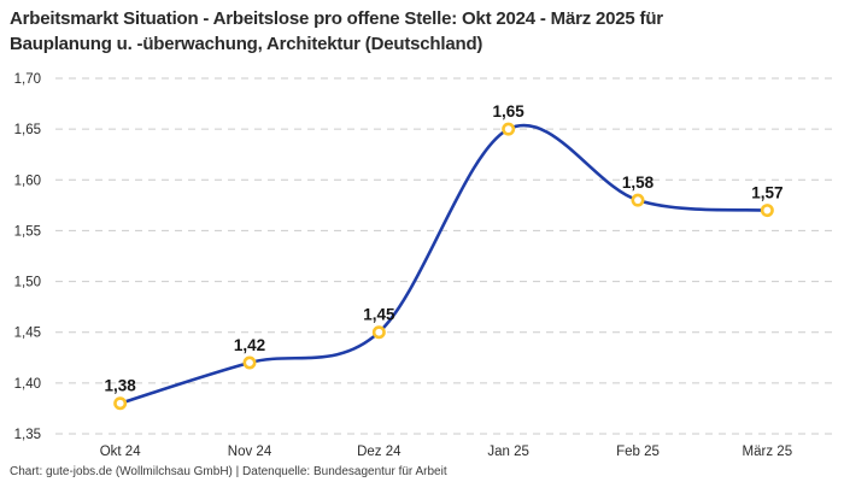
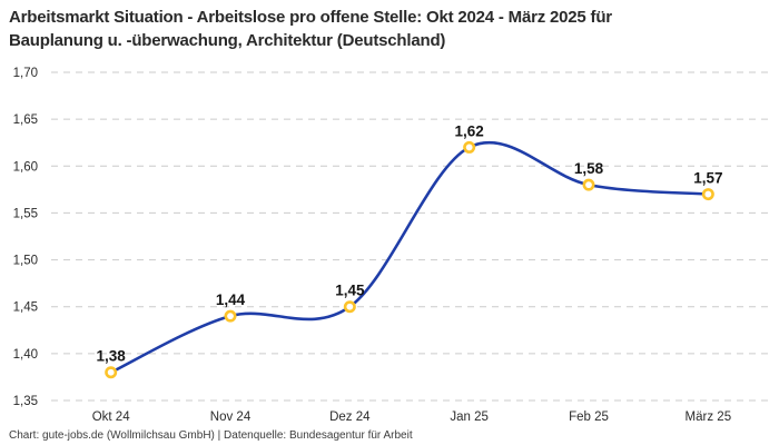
Nov 24: 1,42 -> 1,44
Jan 25: 1,65 -> 1,62
